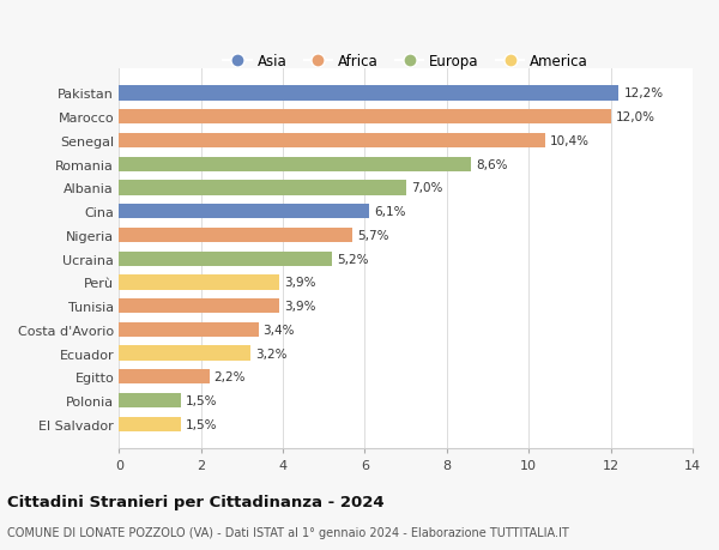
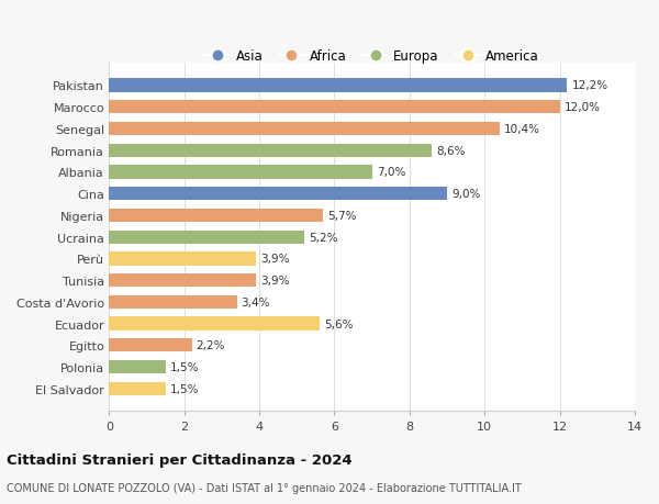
Cina: 6,1% -> 9,0%
Ecuador: 3,2% -> 5,6%
